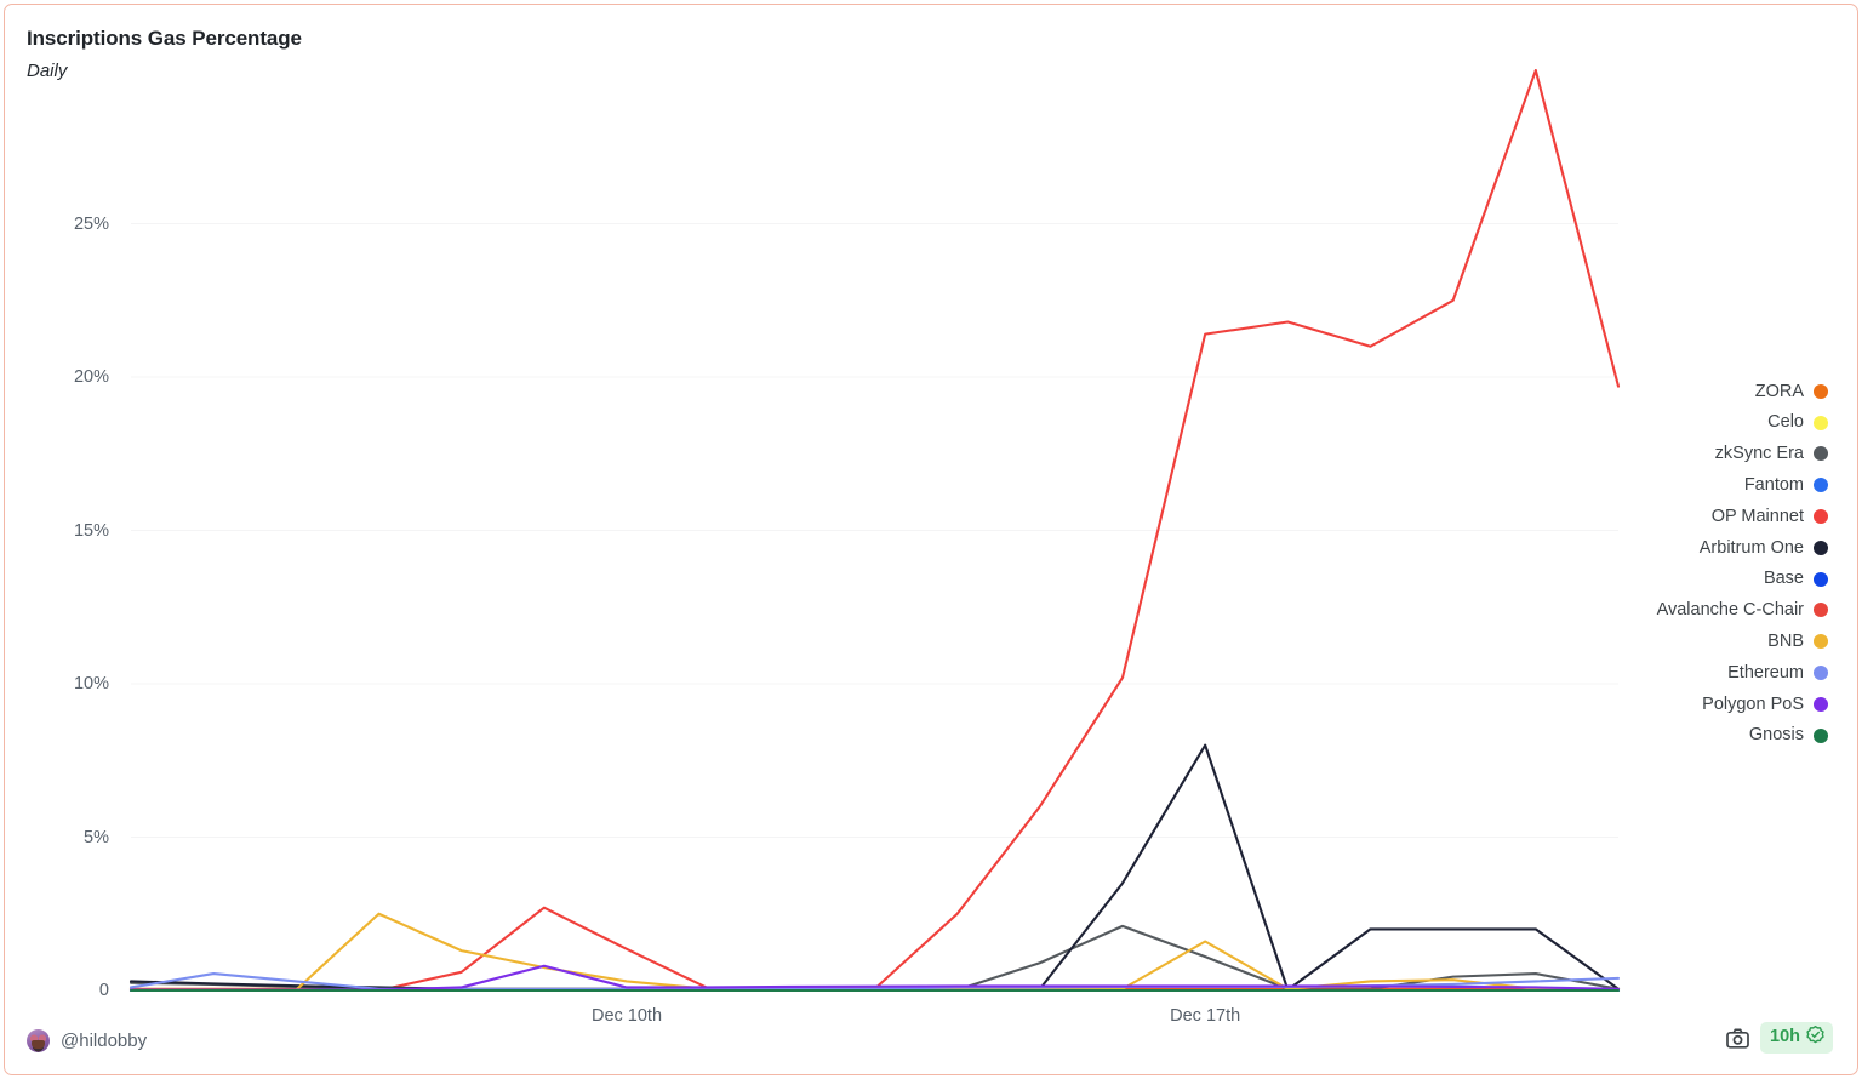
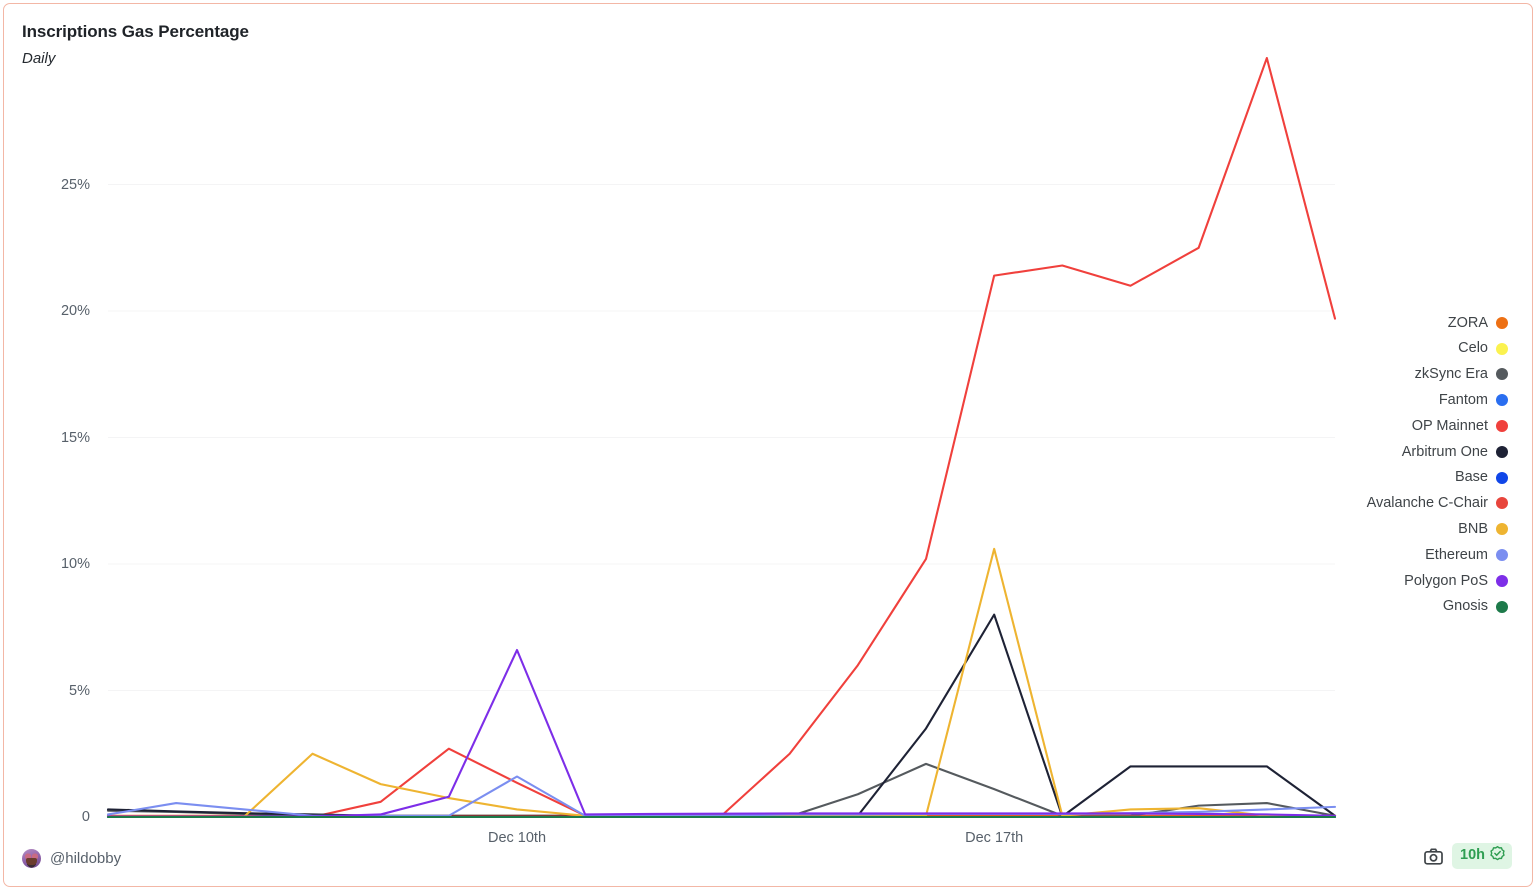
Ethereum/Dec 10th: 0.1% -> 1.6%
Polygon PoS/Dec 10th: 0.1% -> 6.6%
BNB/Dec 17th: 1.6% -> 10.6%
